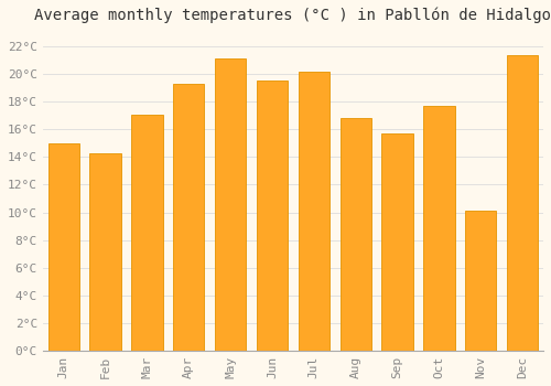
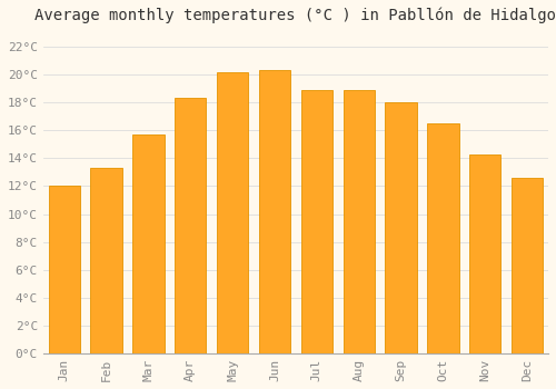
Jan: 15.0°C -> 12.0°C
Feb: 14.3°C -> 13.3°C
Mar: 17.1°C -> 15.7°C
Apr: 19.3°C -> 18.3°C
May: 21.1°C -> 20.2°C
Jun: 19.5°C -> 20.3°C
Jul: 20.2°C -> 18.9°C
Aug: 16.8°C -> 18.9°C
Sep: 15.7°C -> 18.0°C
Oct: 17.7°C -> 16.5°C
Nov: 10.1°C -> 14.3°C
Dec: 21.4°C -> 12.6°C
